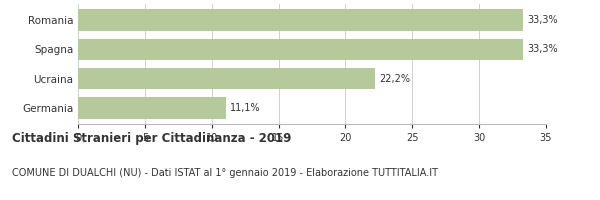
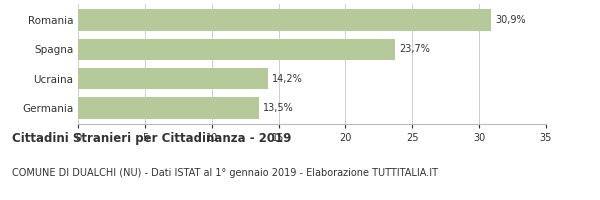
Romania: 33,3% -> 30,9%
Spagna: 33,3% -> 23,7%
Ucraina: 22,2% -> 14,2%
Germania: 11,1% -> 13,5%
